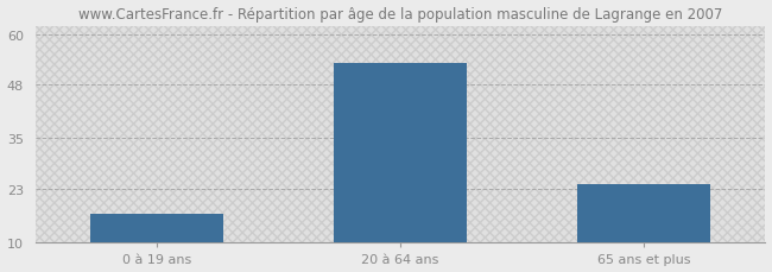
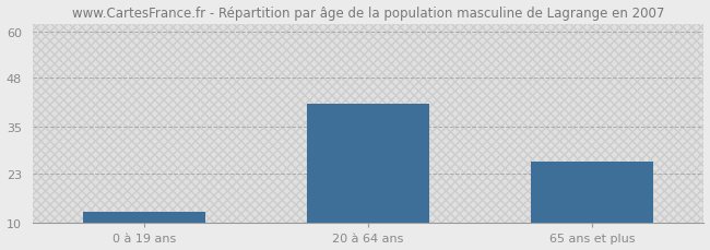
0 à 19 ans: 17 -> 13
20 à 64 ans: 53 -> 41
65 ans et plus: 24 -> 26
